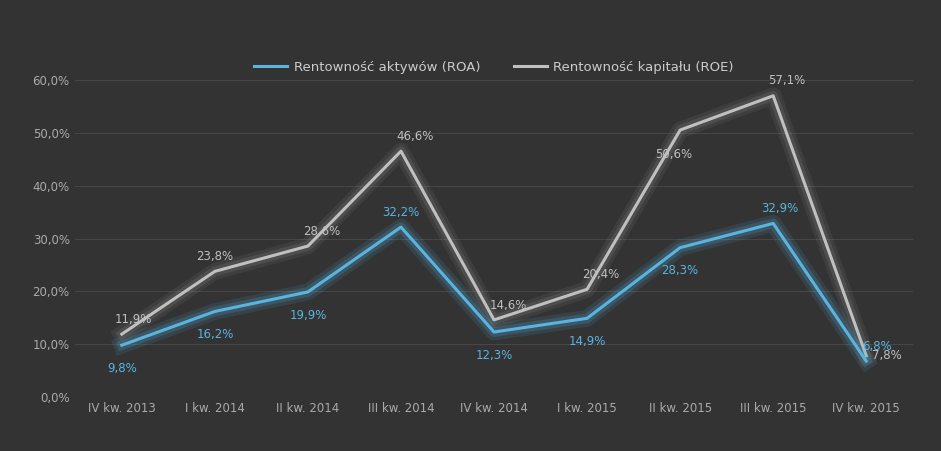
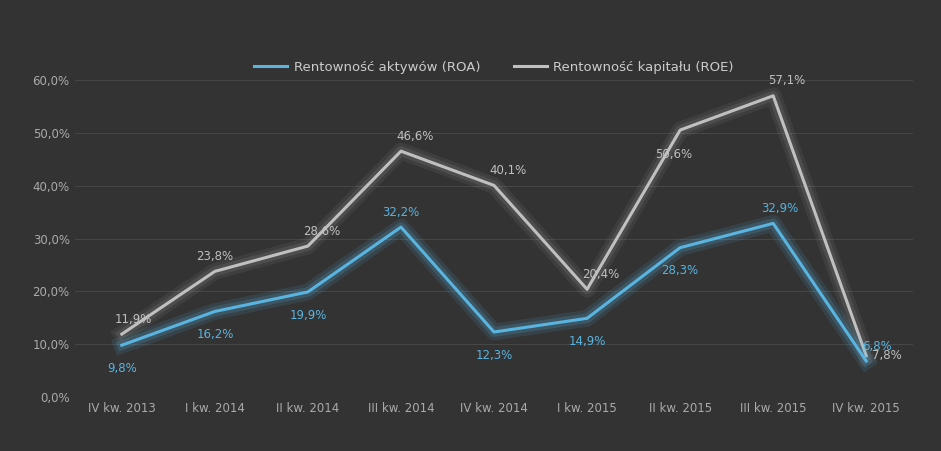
Rentowność kapitału (ROE)/IV kw. 2014: 14,6% -> 40,1%
